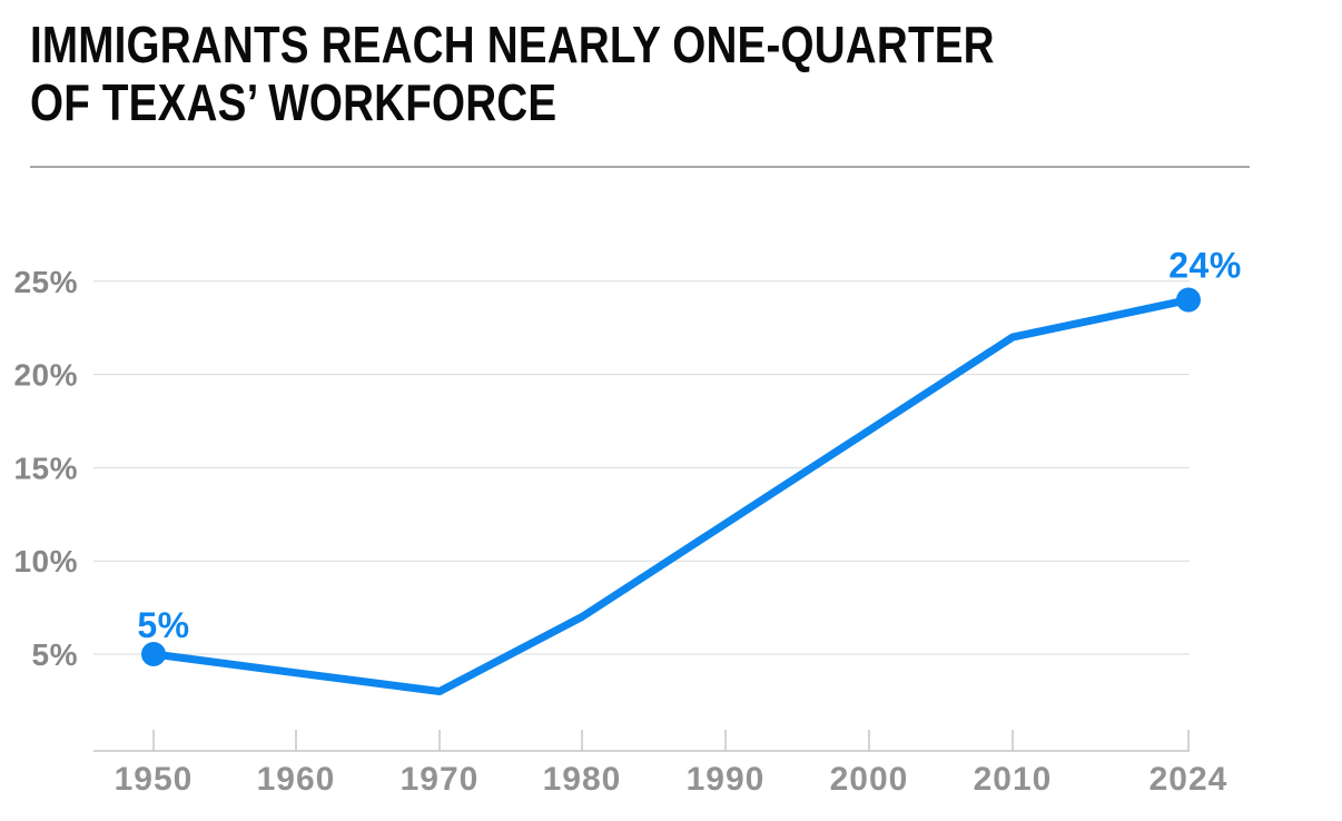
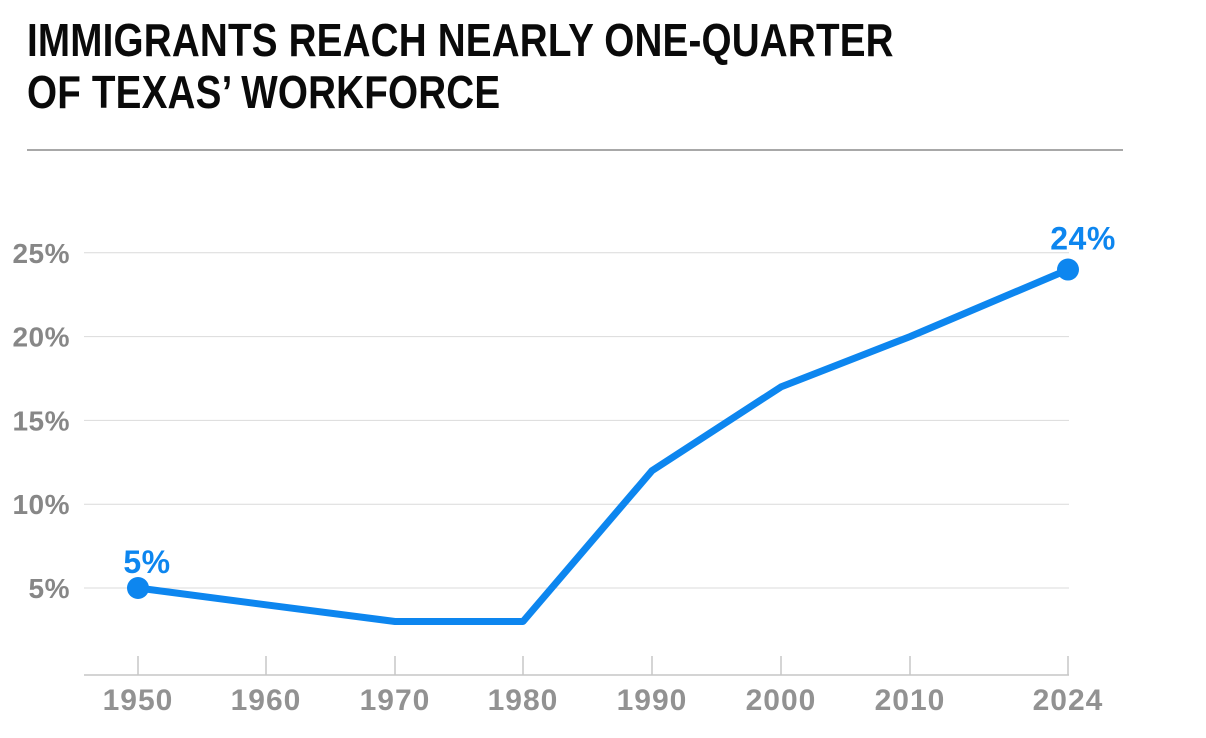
1980: 7% -> 3%
2010: 22% -> 20%
